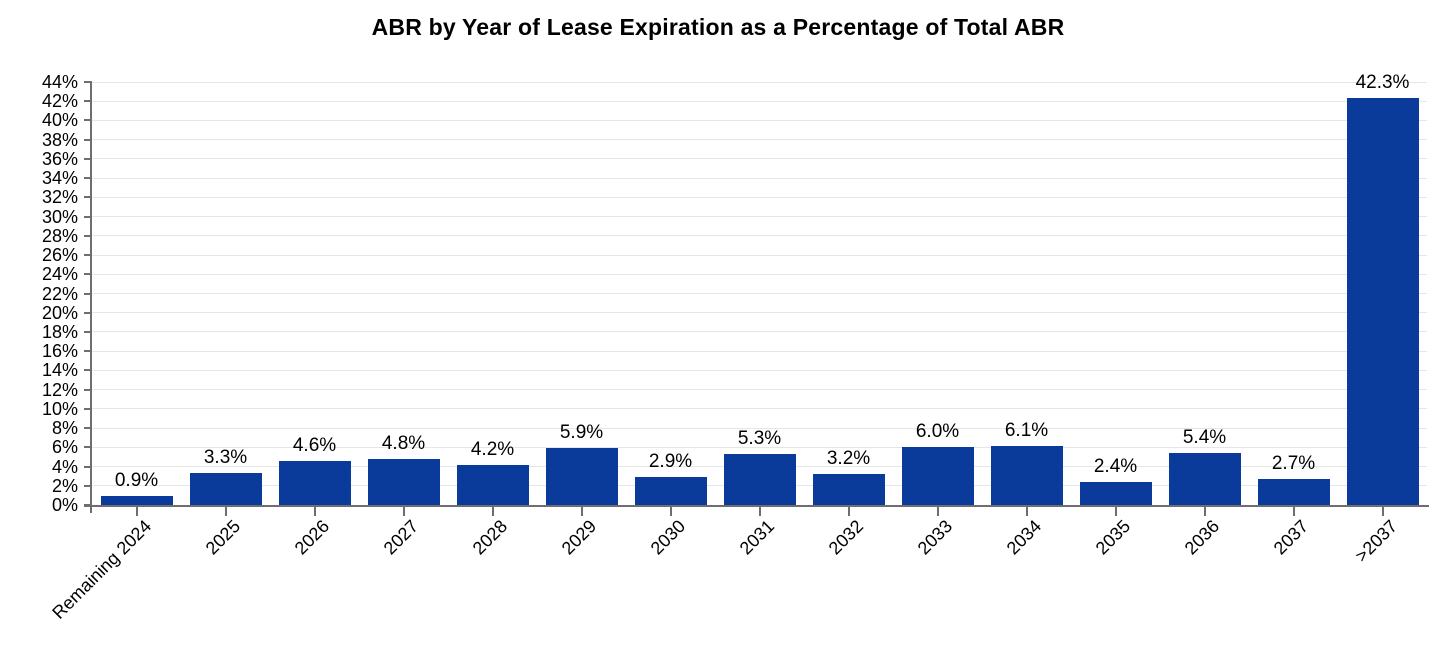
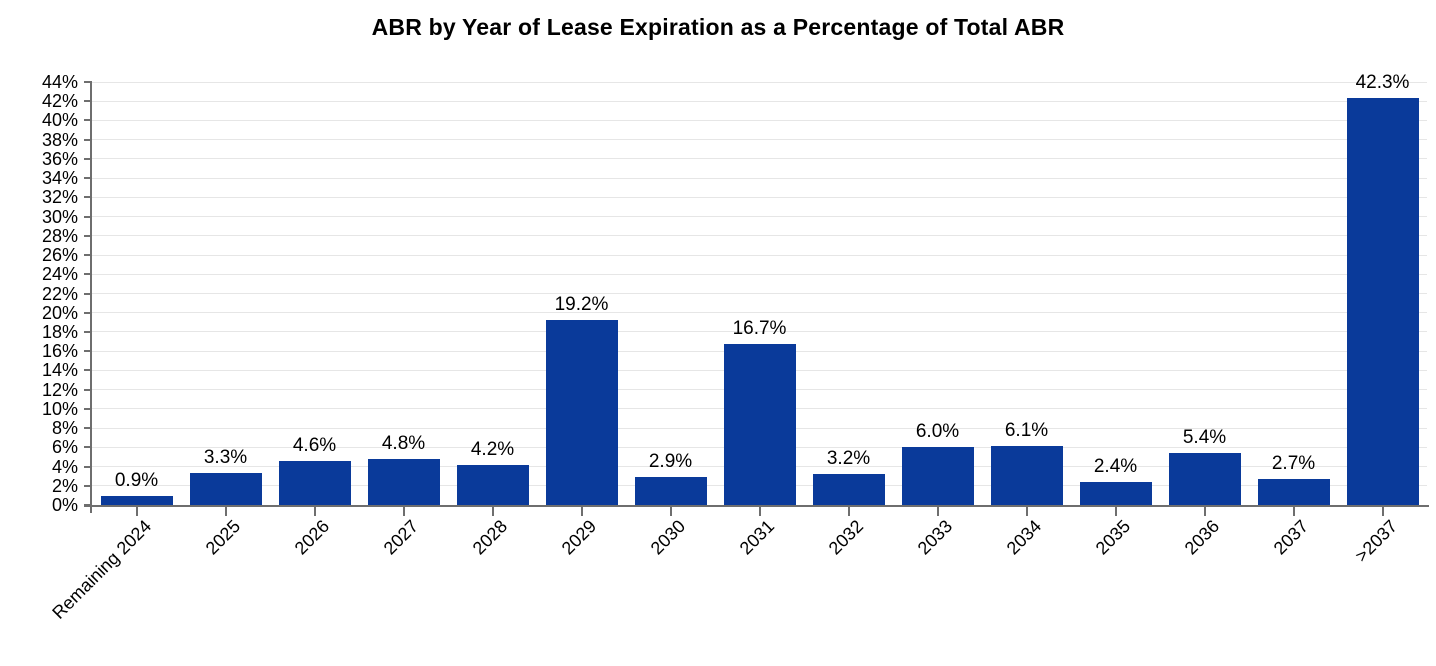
2029: 5.9% -> 19.2%
2031: 5.3% -> 16.7%
